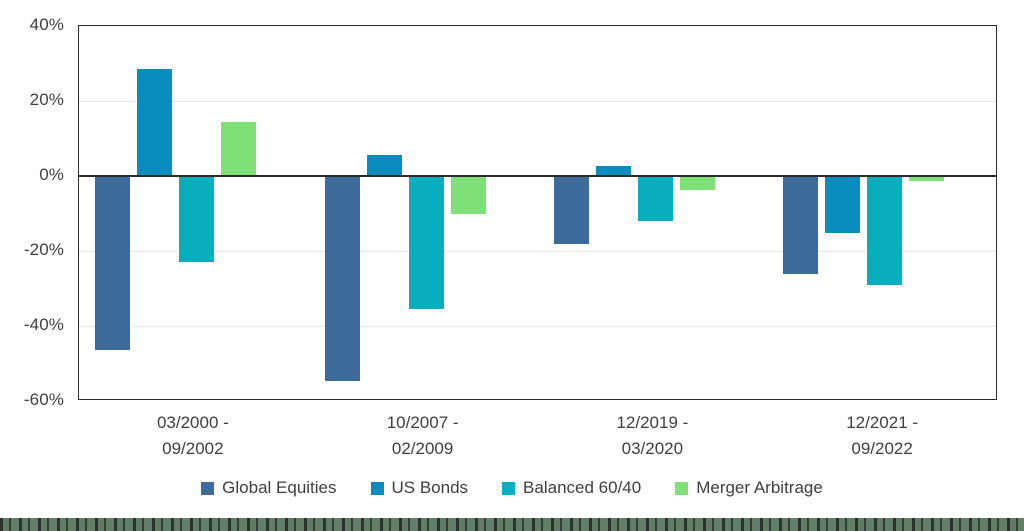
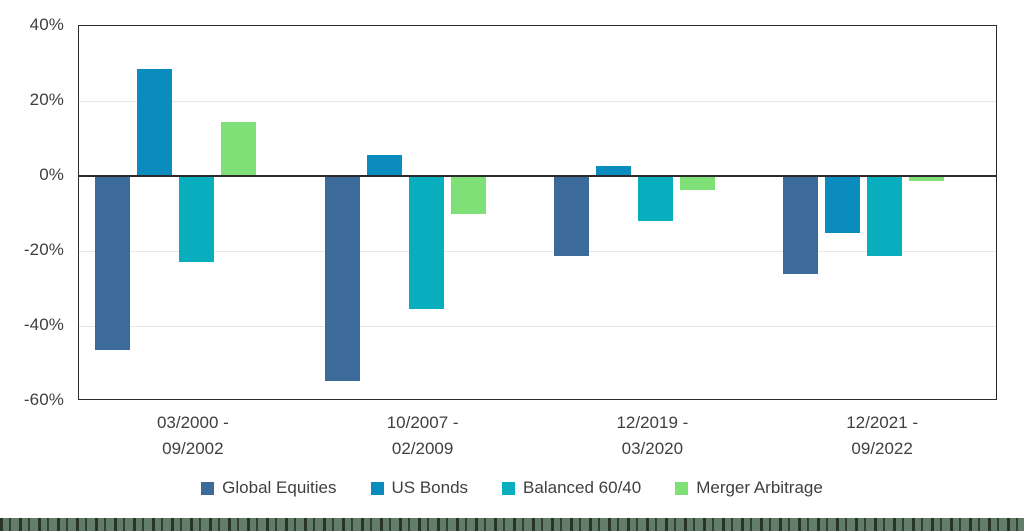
Global Equities/12/2019 - 03/2020: -18% -> -21%
Balanced 60/40/12/2021 - 09/2022: -29% -> -21%
